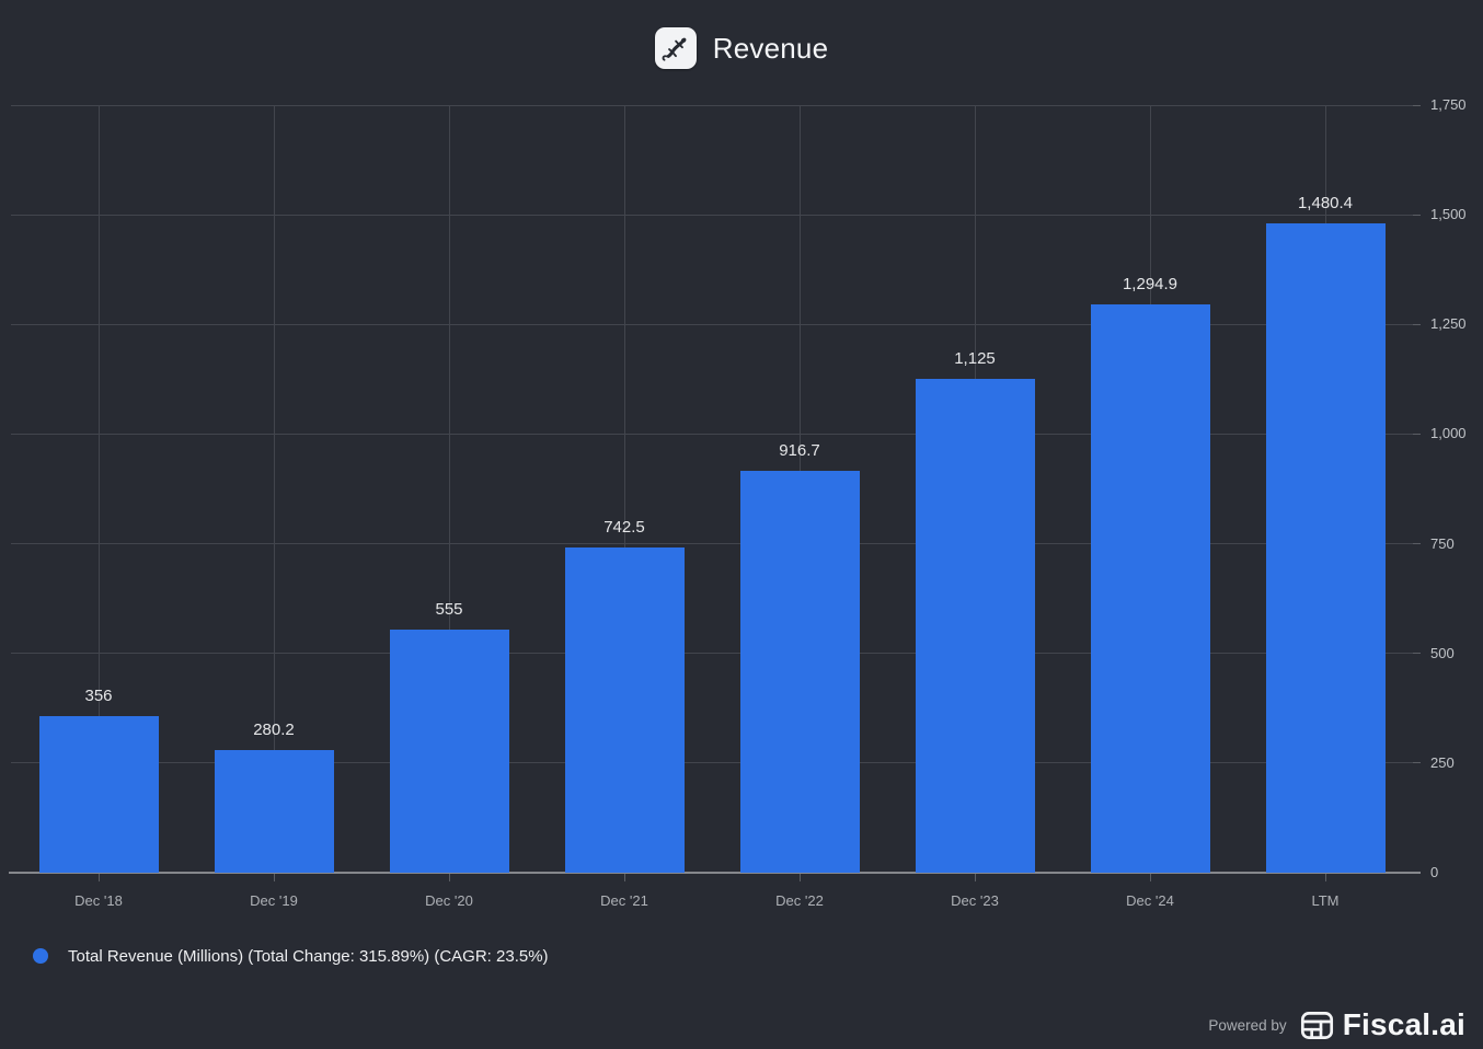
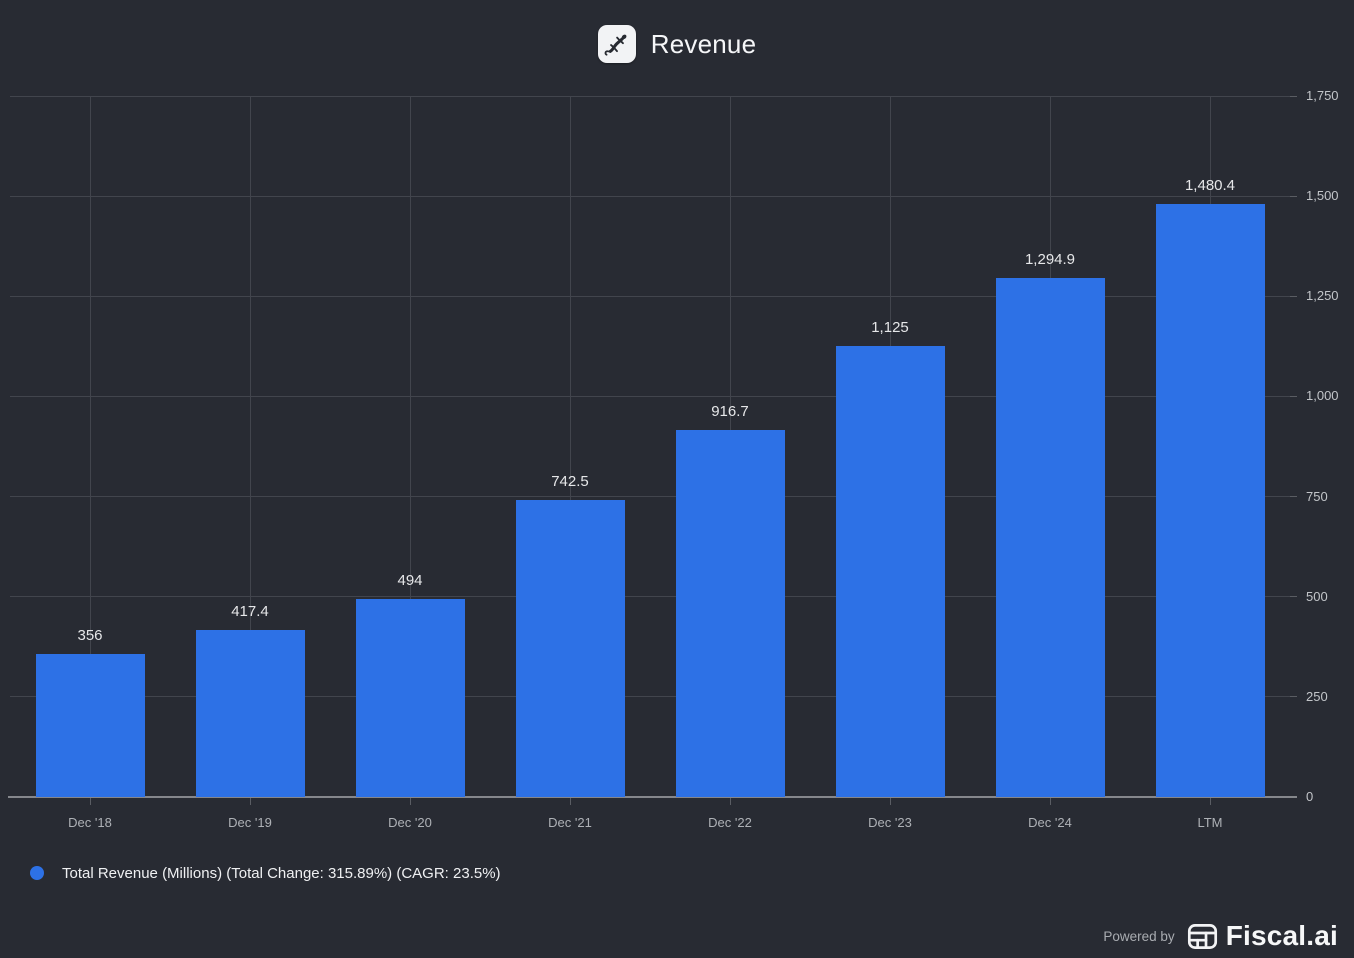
Dec '19: 280.2 -> 417.4
Dec '20: 555 -> 494
